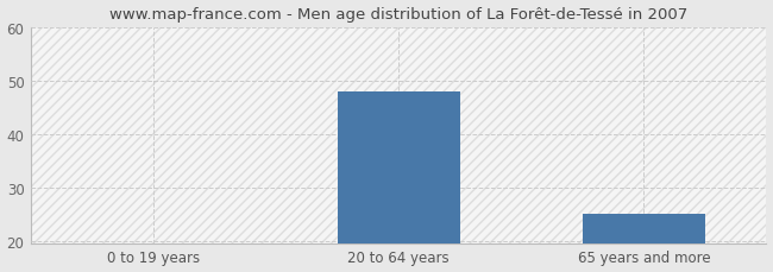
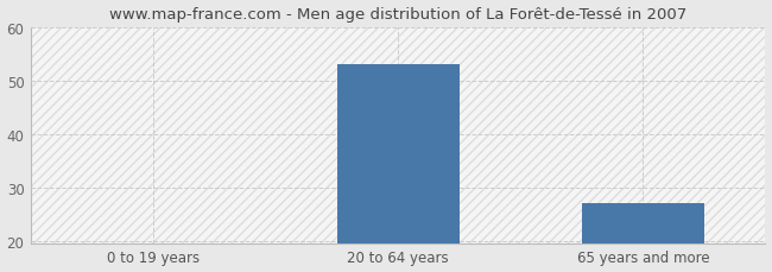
20 to 64 years: 48 -> 53
65 years and more: 25 -> 27
